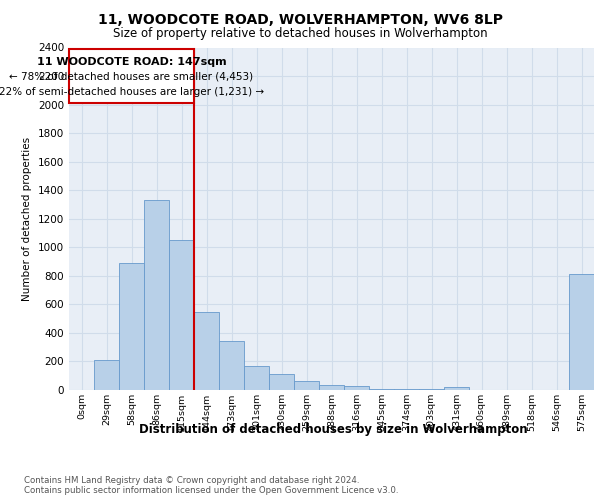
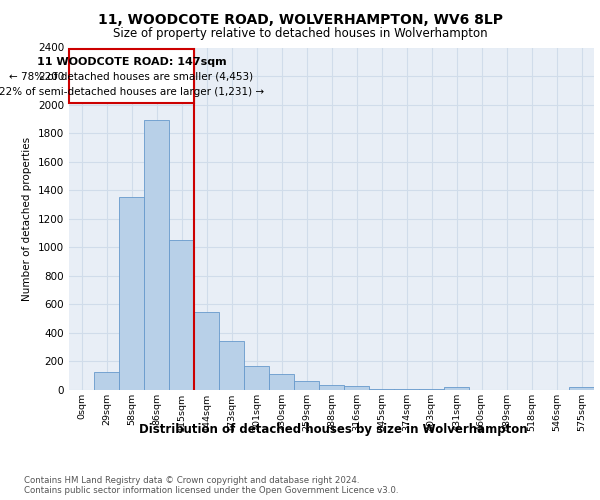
29sqm: 210 -> 120
58sqm: 890 -> 1350
86sqm: 1330 -> 1890
575sqm: 810 -> 20
